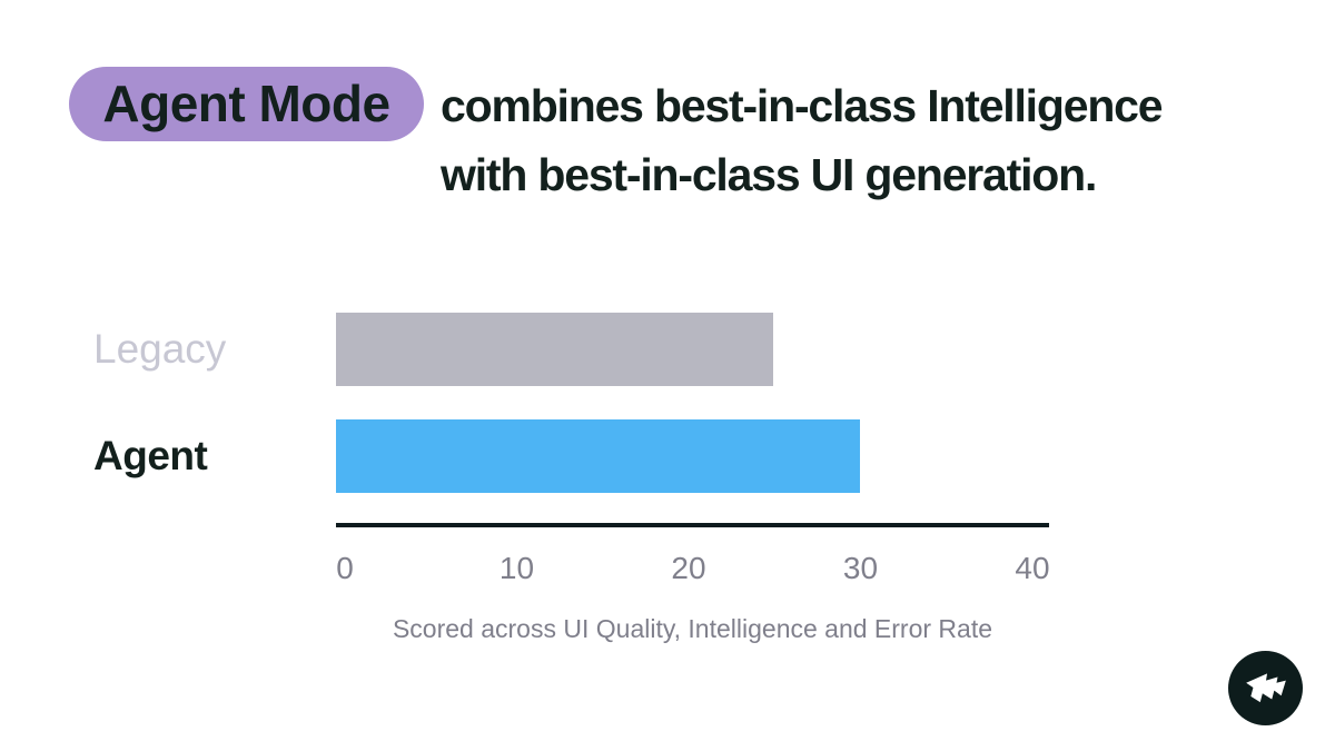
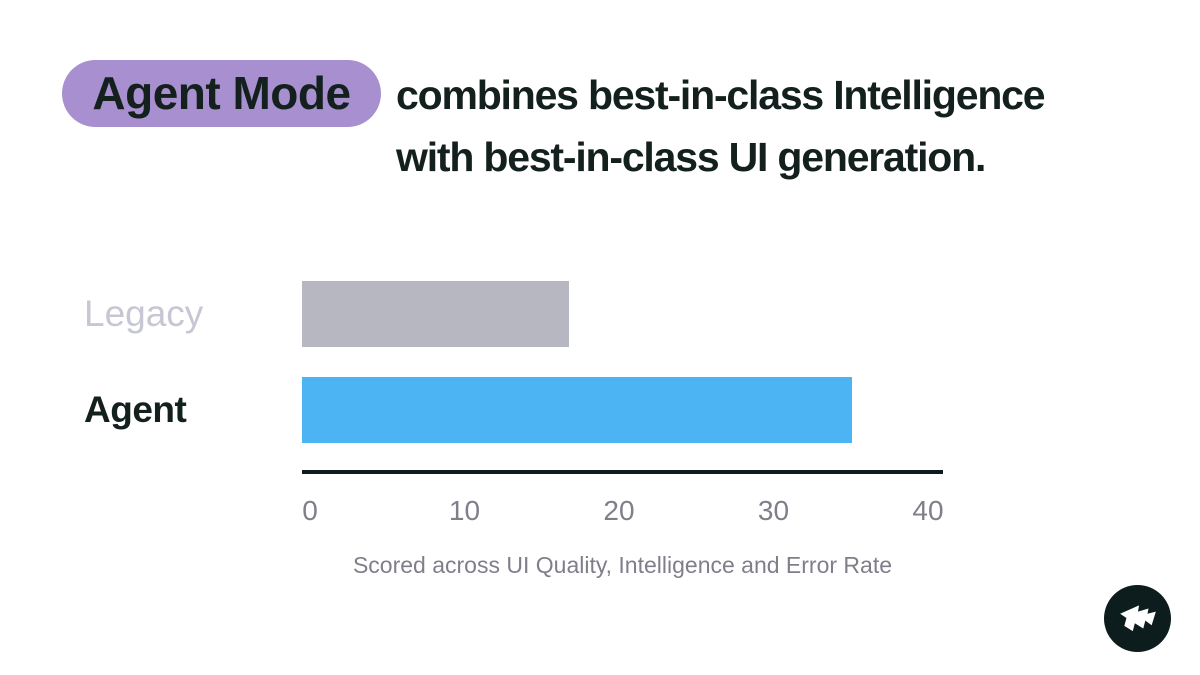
Legacy: 25 -> 17
Agent: 30 -> 35
